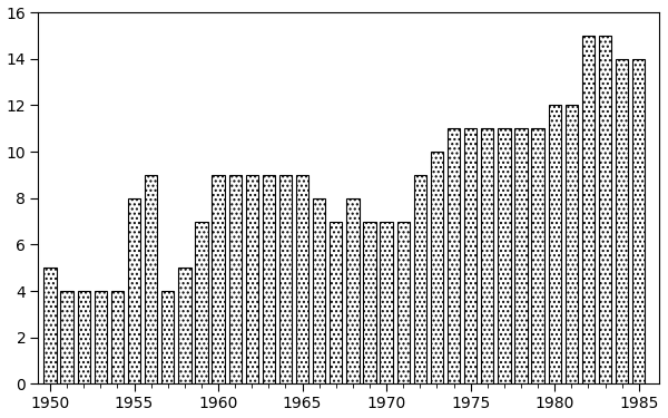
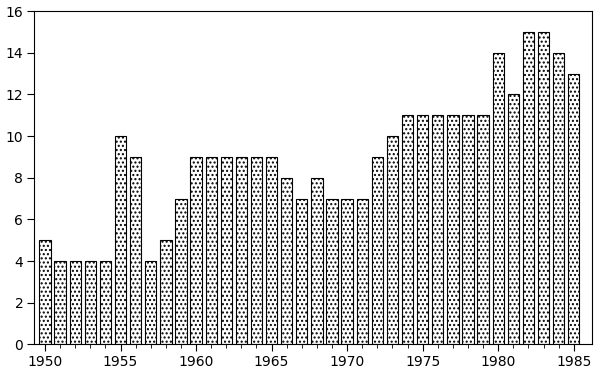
1955: 8 -> 10
1980: 12 -> 14
1985: 14 -> 13
